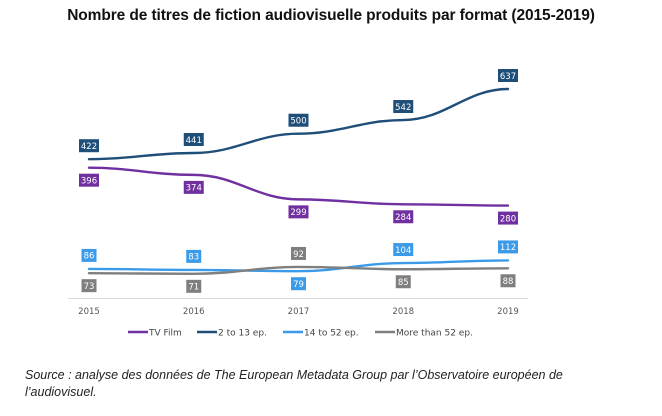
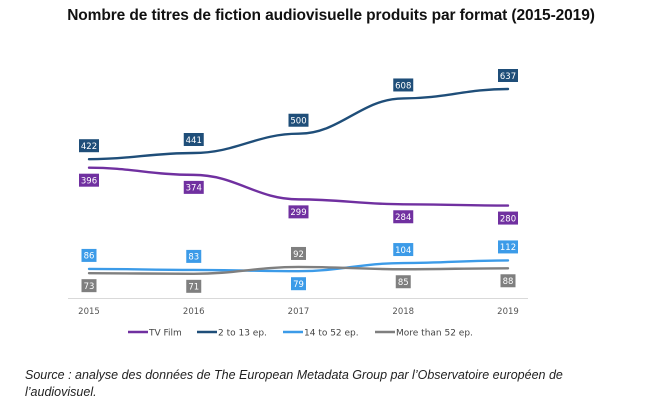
2 to 13 ep./2018: 542 -> 608
